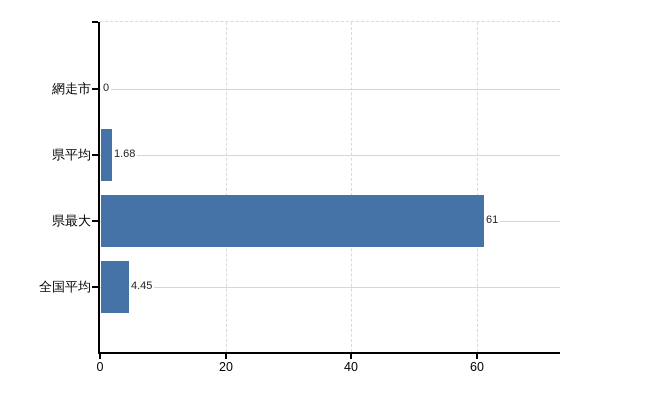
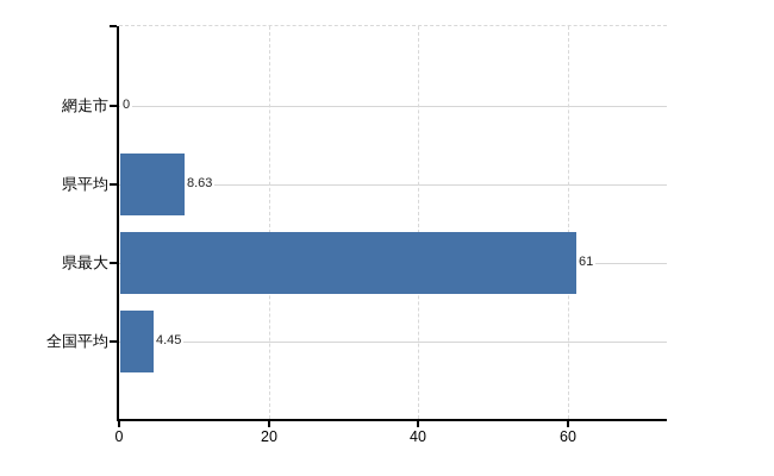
県平均: 1.68 -> 8.63
